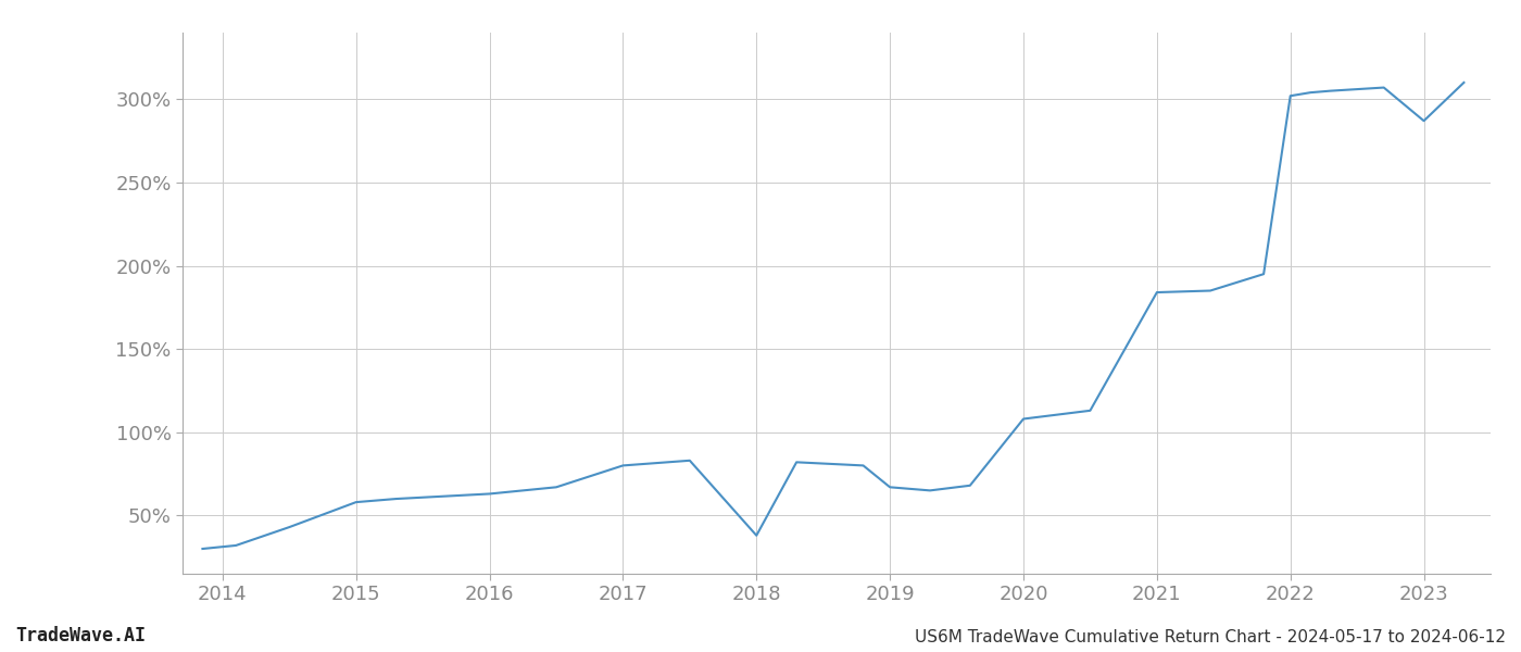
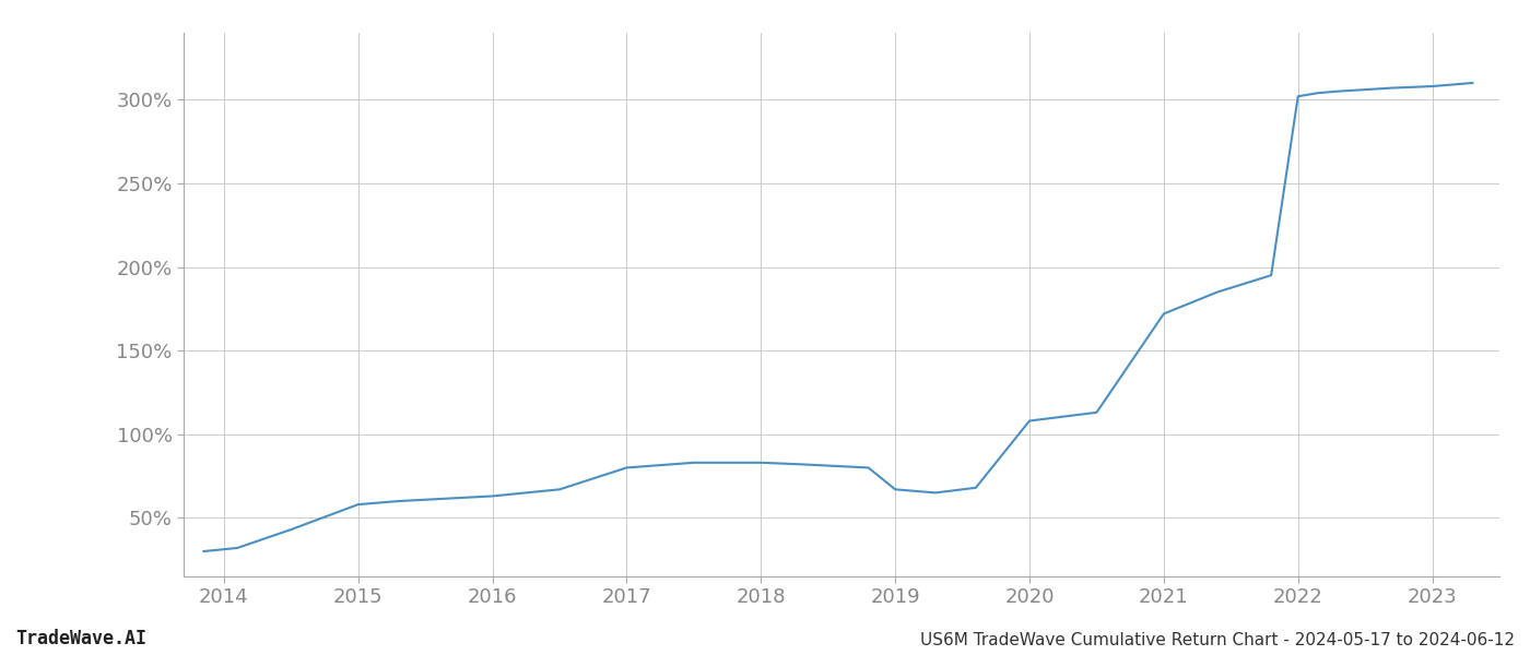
2018: 38% -> 83%
2021: 184% -> 172%
2023: 287% -> 308%
